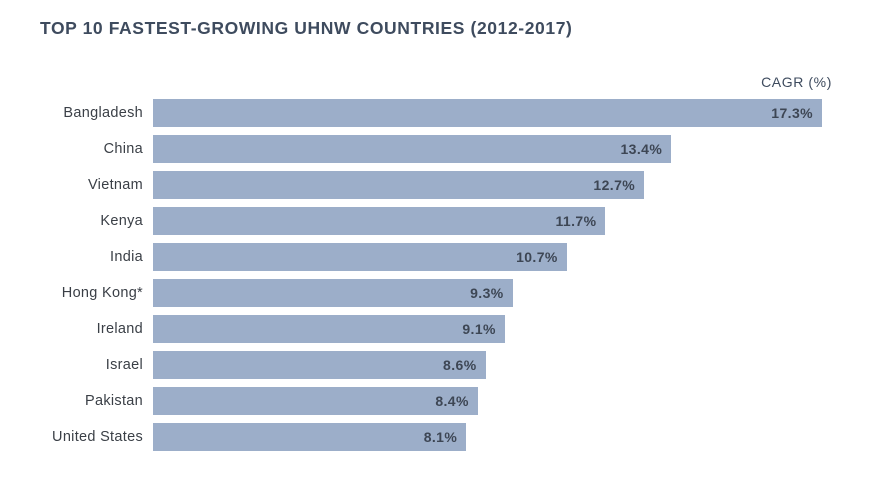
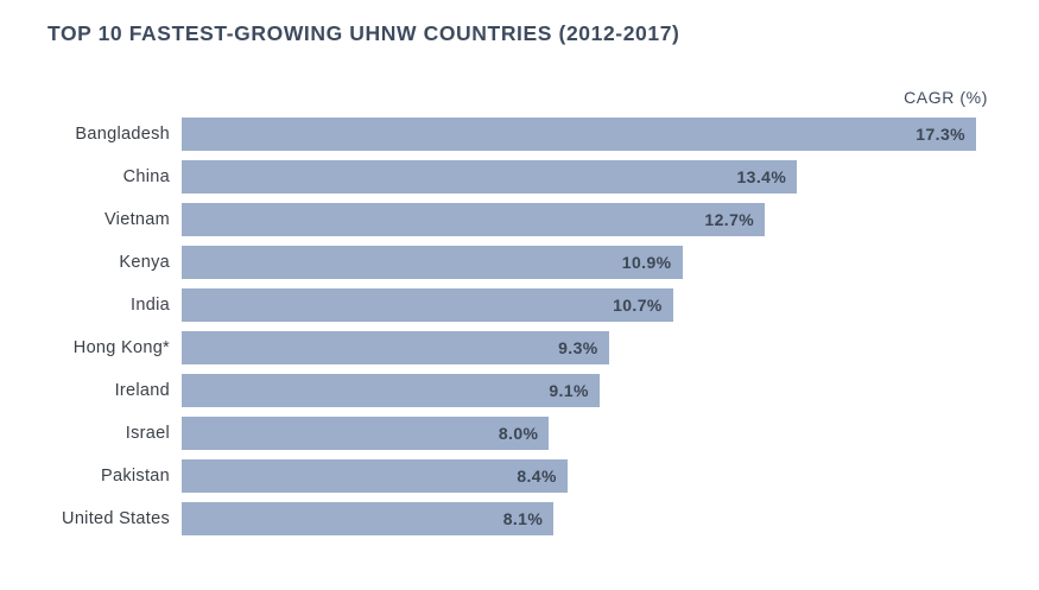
Kenya: 11.7% -> 10.9%
Israel: 8.6% -> 8.0%
